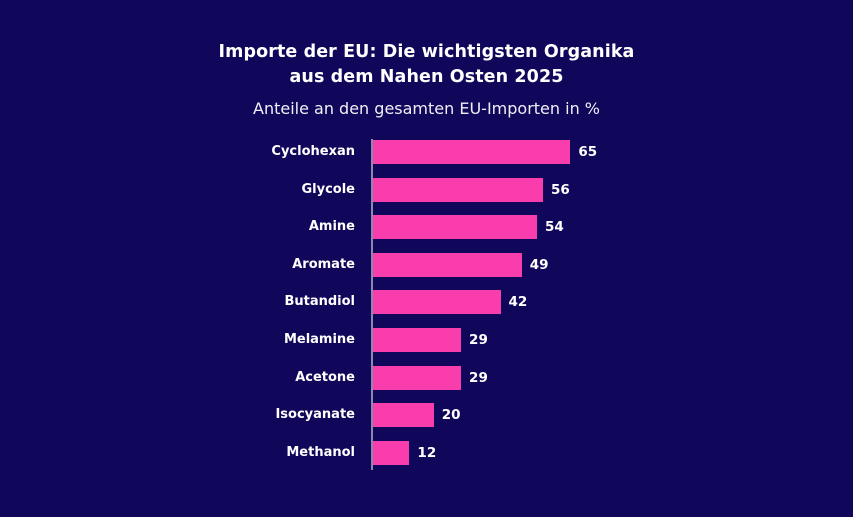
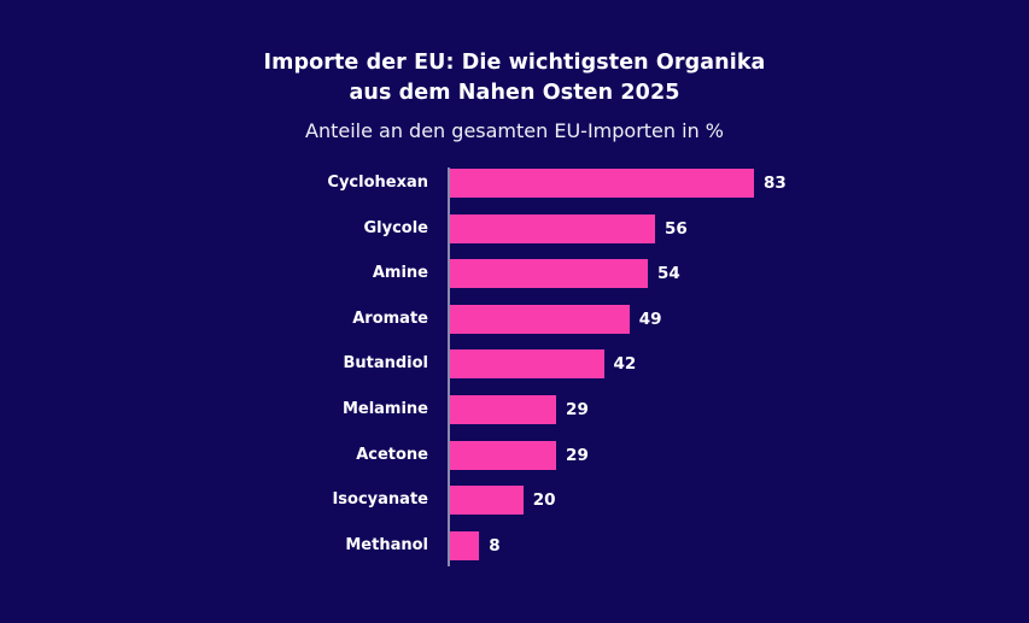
Cyclohexan: 65 -> 83
Methanol: 12 -> 8
